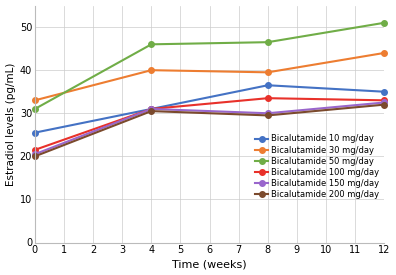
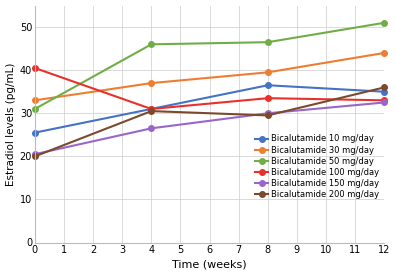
Bicalutamide 100 mg/day/0: 21.5 -> 40.5
Bicalutamide 30 mg/day/4: 40.0 -> 37.0
Bicalutamide 150 mg/day/4: 31.0 -> 26.5
Bicalutamide 200 mg/day/12: 32.0 -> 36.0
